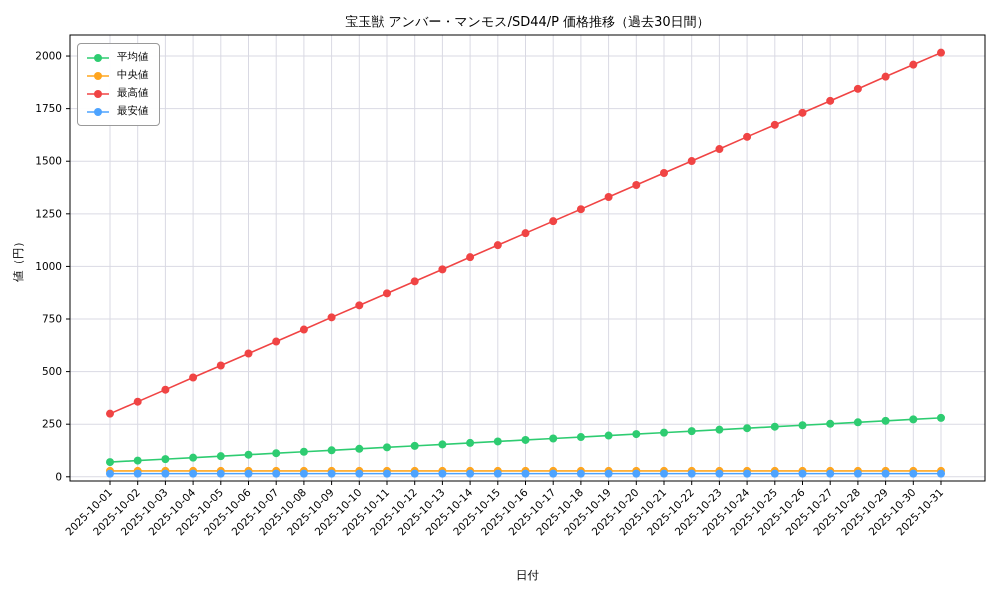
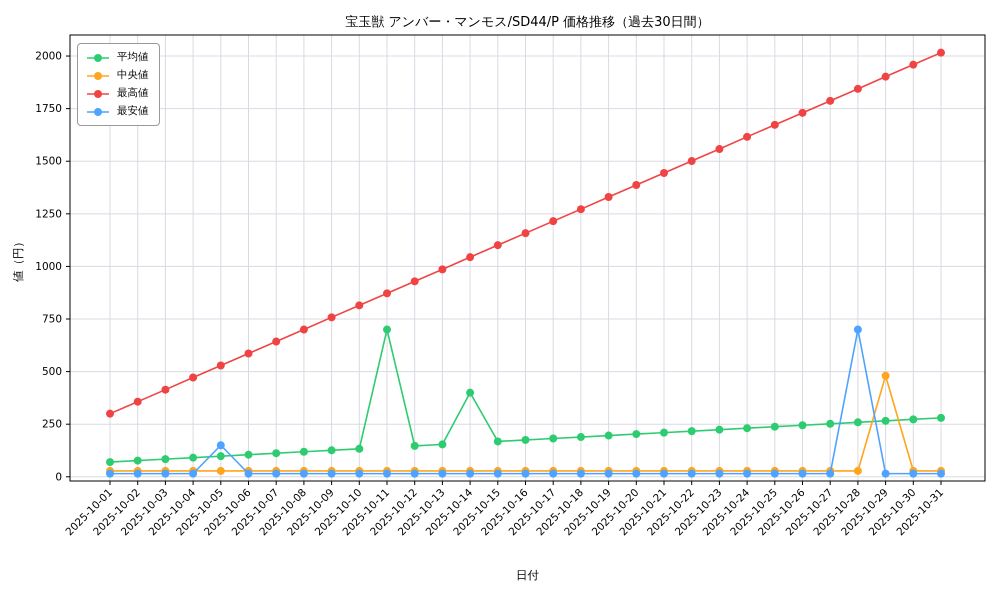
最安値/2025-10-05: 20 -> 150
平均値/2025-10-11: 140 -> 700
平均値/2025-10-14: 160 -> 400
最安値/2025-10-28: 20 -> 700
中央値/2025-10-29: 30 -> 480
